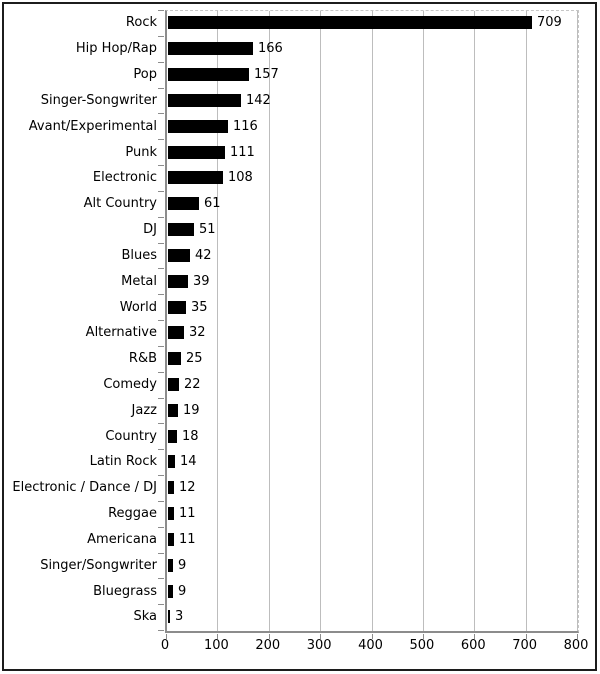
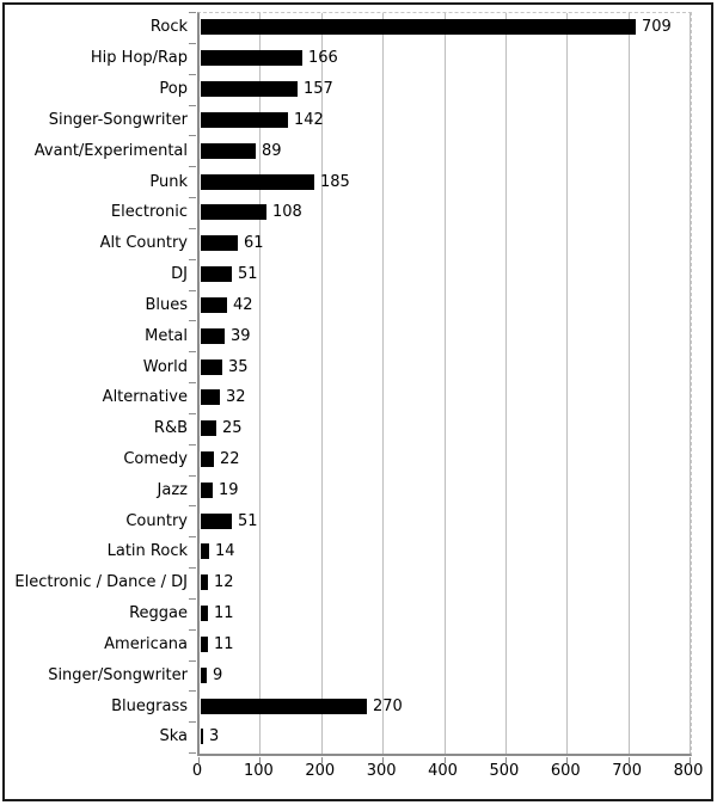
Avant/Experimental: 116 -> 89
Punk: 111 -> 185
Country: 18 -> 51
Bluegrass: 9 -> 270
